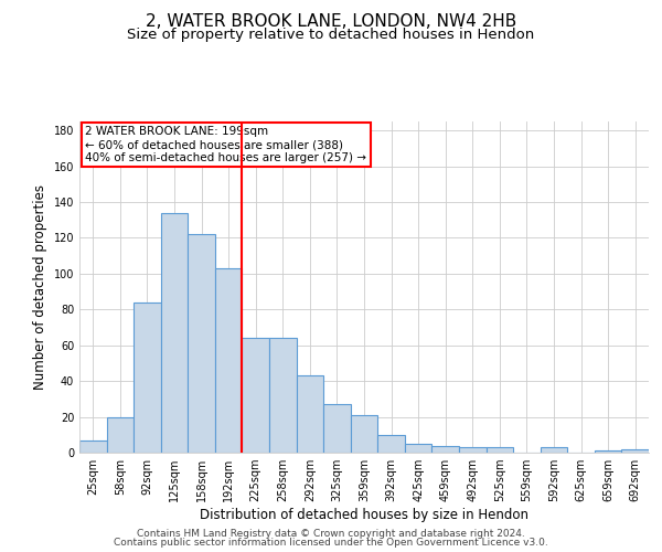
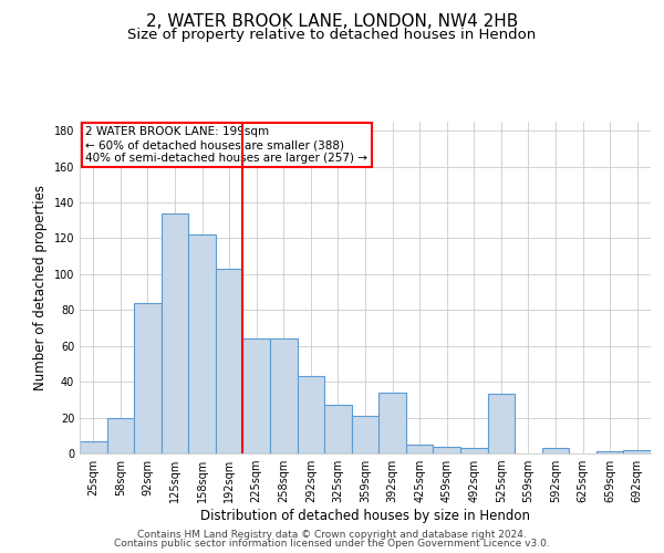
392sqm: 10 -> 34
525sqm: 3 -> 33
